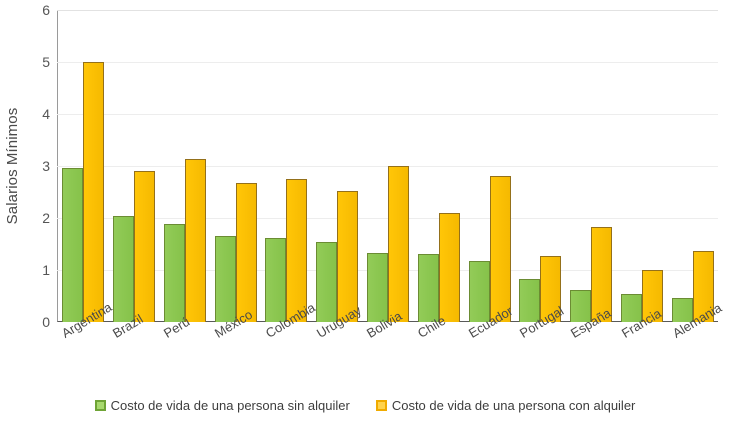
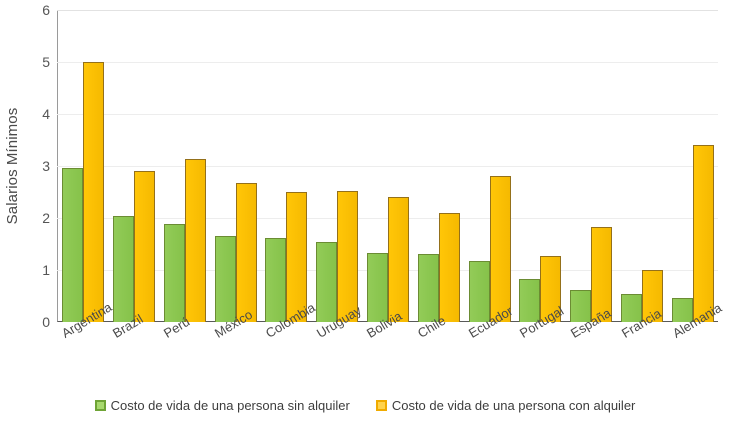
Costo de vida de una persona con alquiler/Colombia: 2.8 -> 2.5
Costo de vida de una persona con alquiler/Bolivia: 3.0 -> 2.4
Costo de vida de una persona con alquiler/Alemania: 1.4 -> 3.4
